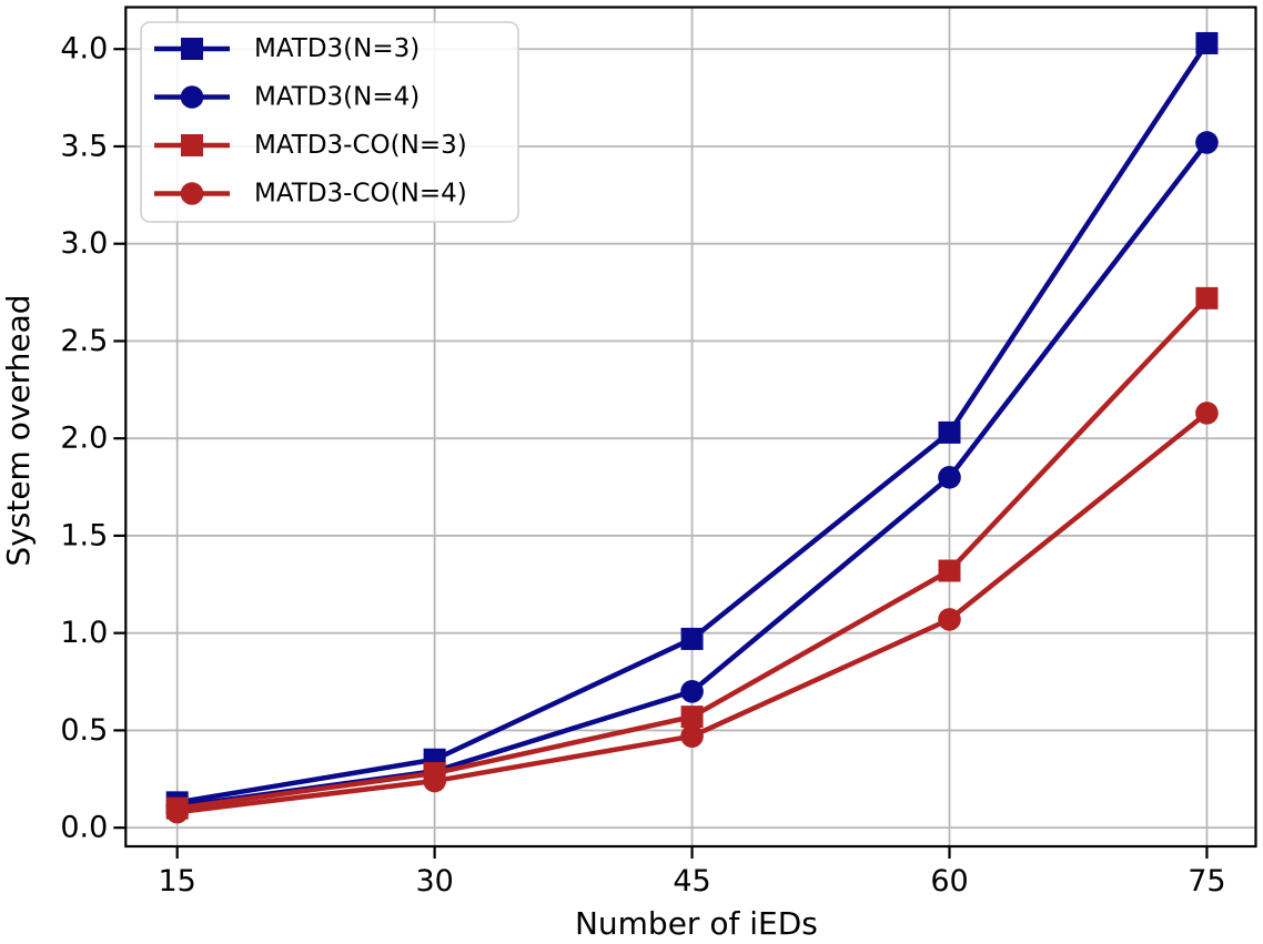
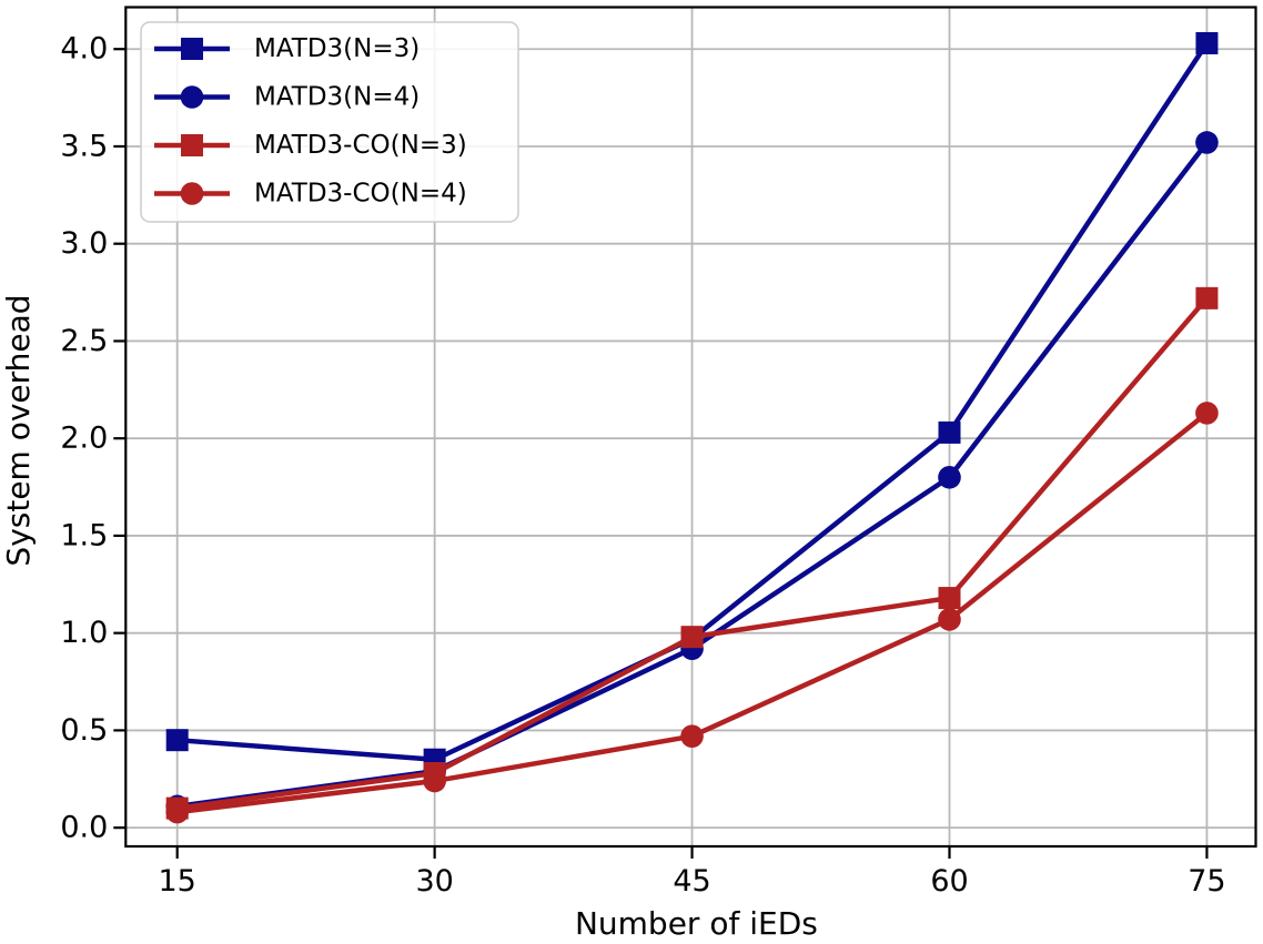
MATD3(N=3)/15: 0.13 -> 0.45
MATD3(N=4)/45: 0.70 -> 0.92
MATD3-CO(N=3)/45: 0.57 -> 0.98
MATD3-CO(N=3)/60: 1.32 -> 1.18
